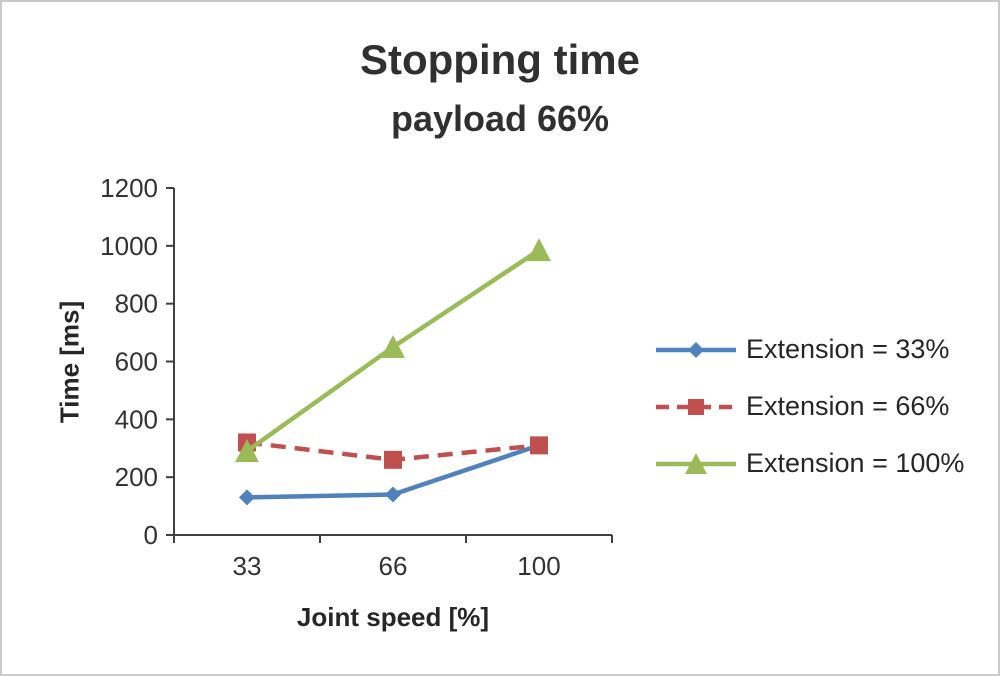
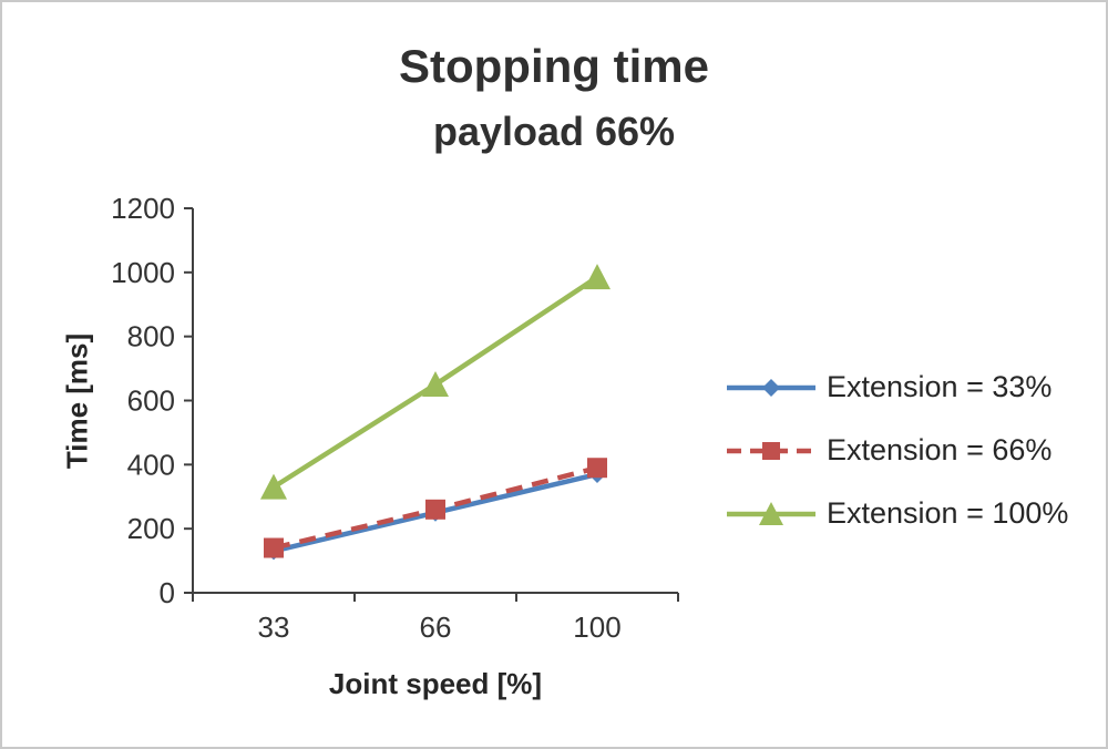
Extension = 66%/33: 320 -> 140
Extension = 100%/33: 290 -> 330
Extension = 33%/66: 140 -> 250
Extension = 33%/100: 310 -> 370
Extension = 66%/100: 310 -> 390
